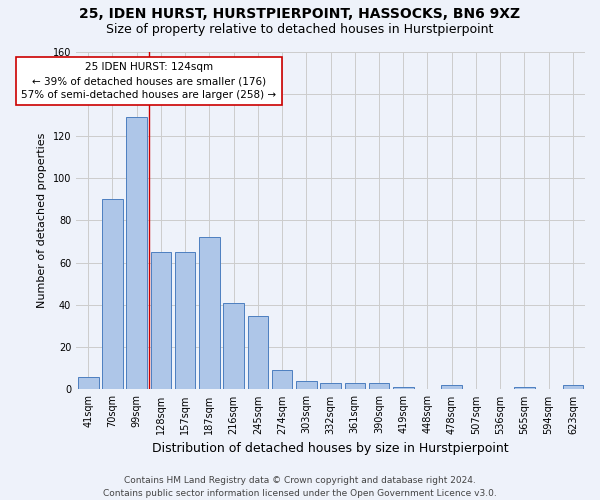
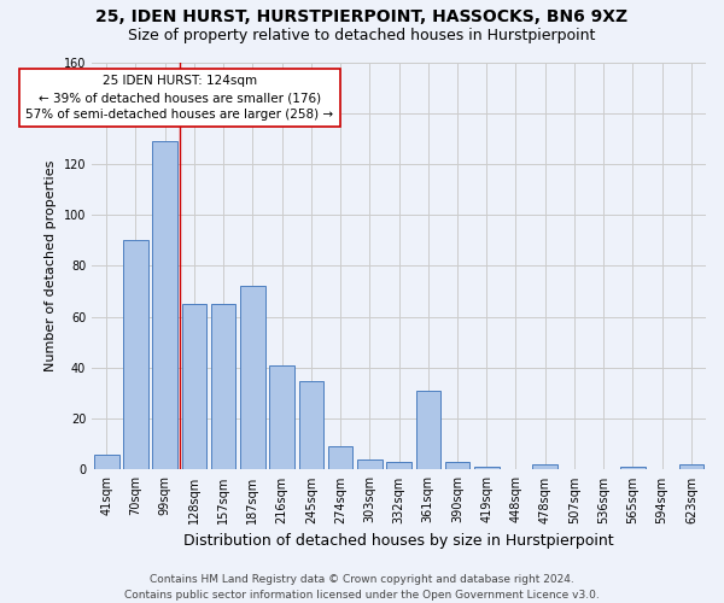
361sqm: 3 -> 31
